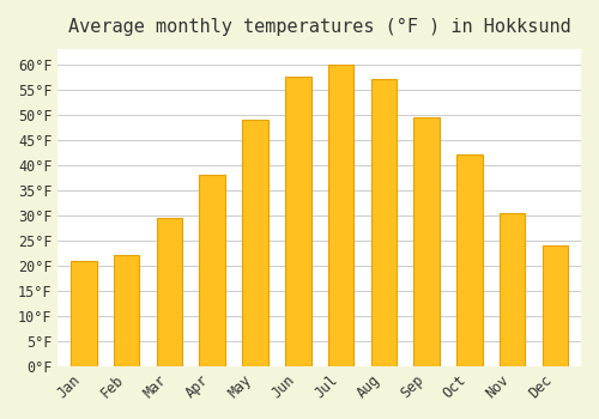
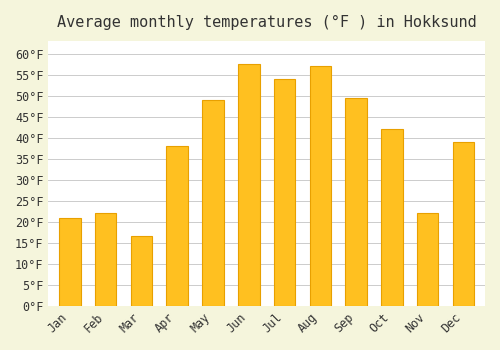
Mar: 29.5°F -> 16.5°F
Jul: 60.0°F -> 54.0°F
Nov: 30.5°F -> 22.0°F
Dec: 24.0°F -> 39.0°F
